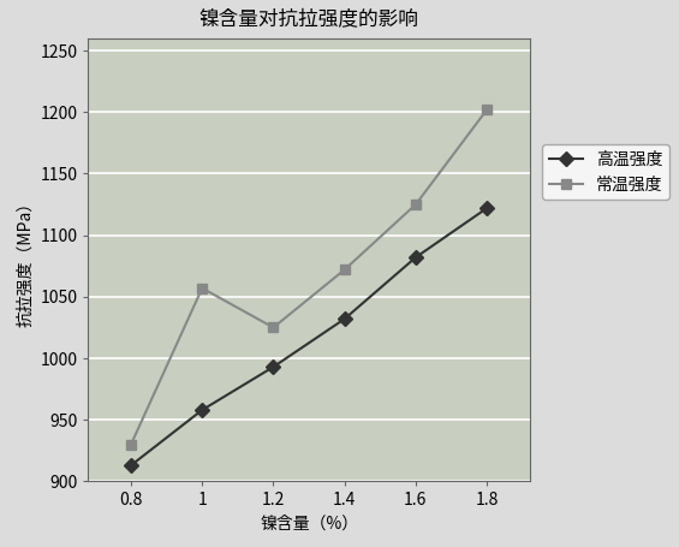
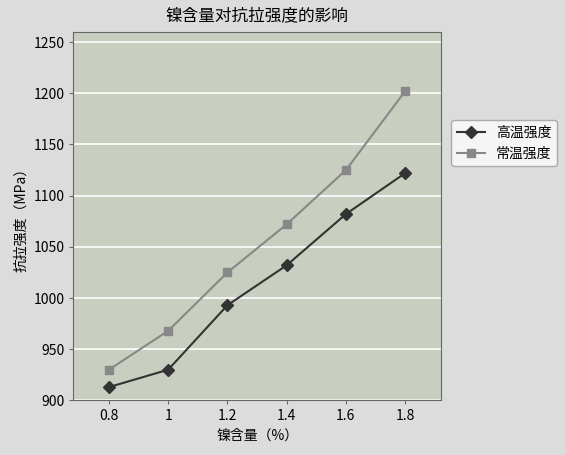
高温强度/1: 958 -> 930
常温强度/1: 1057 -> 968
